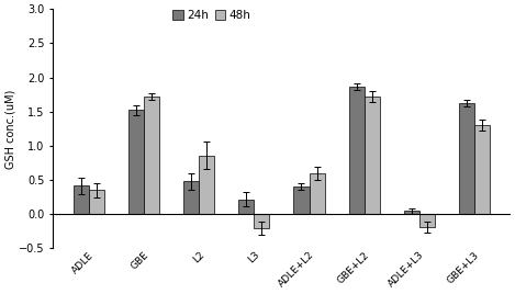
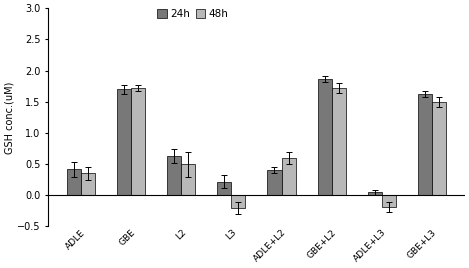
24h/GBE: 1.52 -> 1.70
24h/L2: 0.48 -> 0.63
48h/L2: 0.86 -> 0.50
48h/GBE+L3: 1.30 -> 1.49
